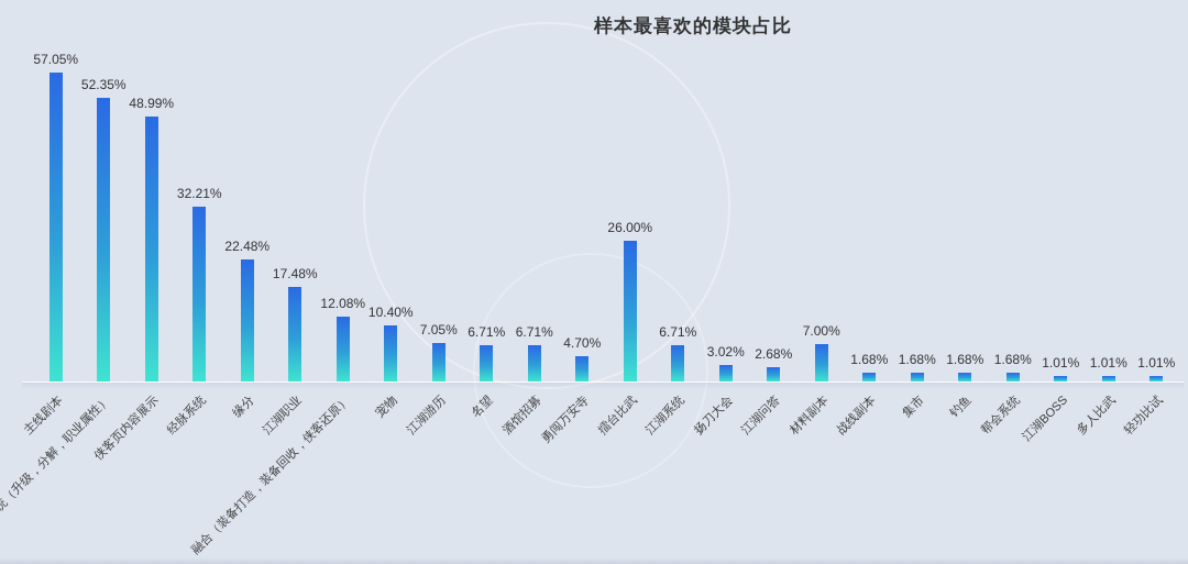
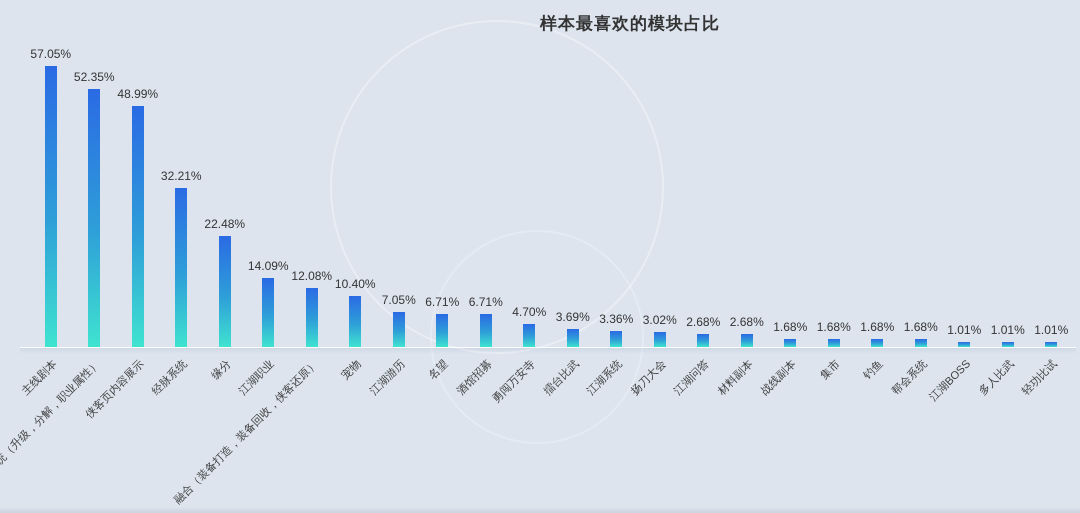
江湖职业: 17.48% -> 14.09%
擂台比武: 26.00% -> 3.69%
江湖系统: 6.71% -> 3.36%
材料副本: 7.00% -> 2.68%
